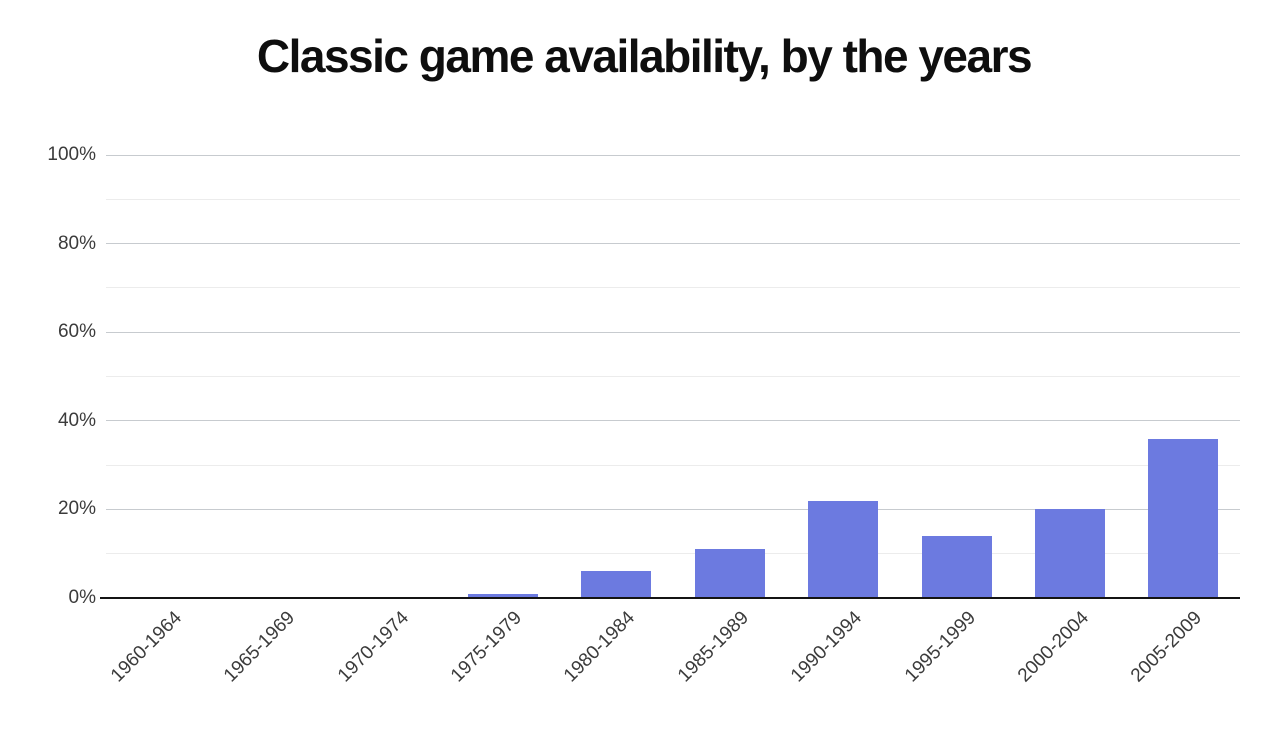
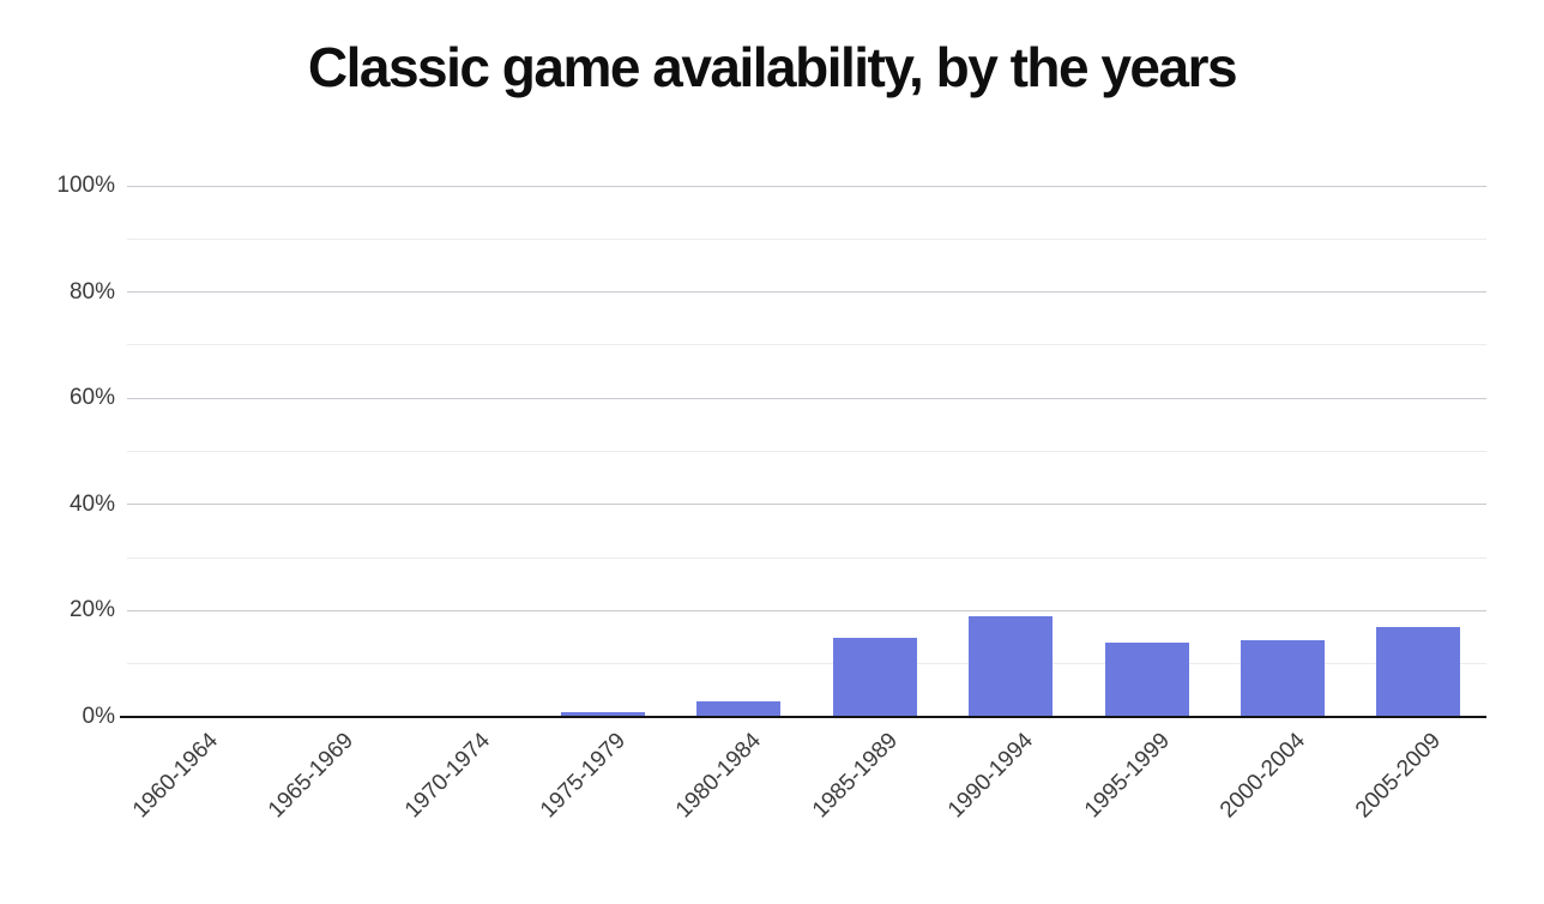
1980-1984: 6% -> 3%
1985-1989: 11% -> 15%
1990-1994: 22% -> 19%
2000-2004: 20% -> 14%
2005-2009: 36% -> 17%
